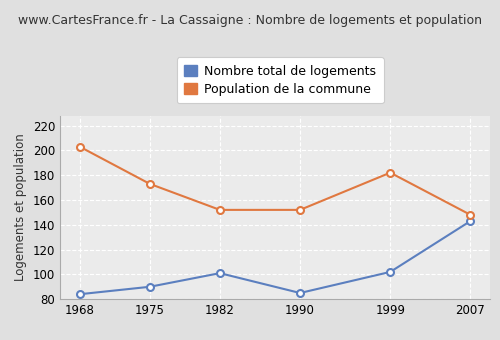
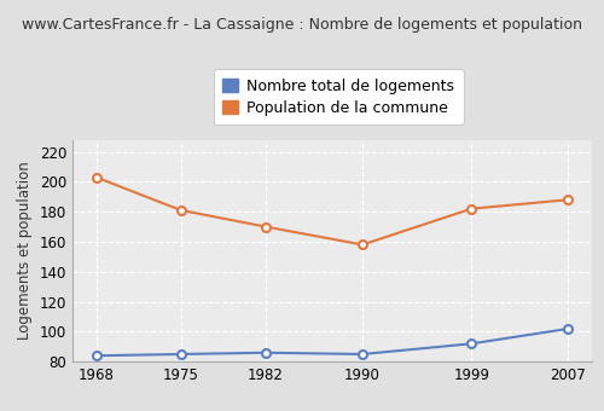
Nombre total de logements/1975: 90 -> 85
Population de la commune/1975: 173 -> 181
Nombre total de logements/1982: 101 -> 86
Population de la commune/1982: 152 -> 170
Population de la commune/1990: 152 -> 158
Nombre total de logements/1999: 102 -> 92
Nombre total de logements/2007: 143 -> 102
Population de la commune/2007: 148 -> 188
